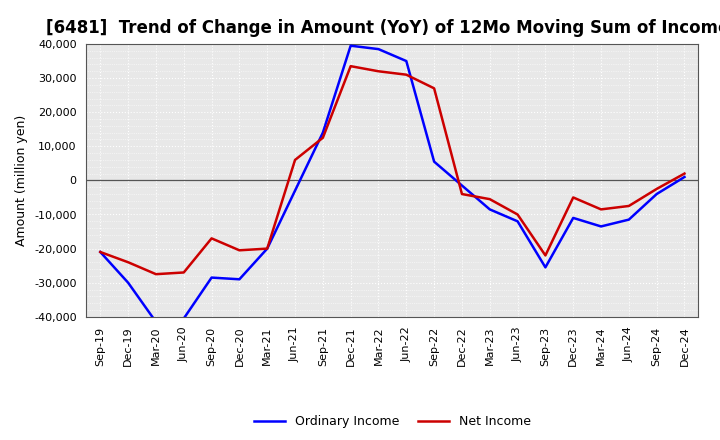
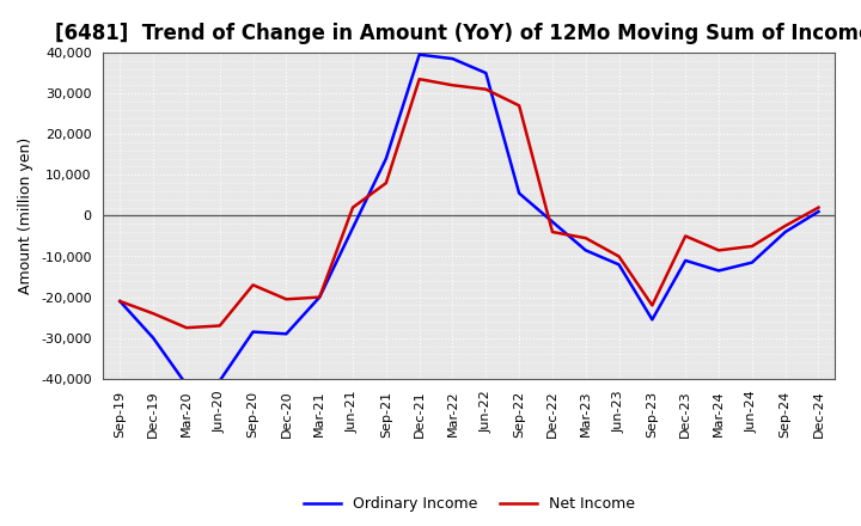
Net Income/Jun-21: 6,000 -> 2,000
Net Income/Sep-21: 12,500 -> 8,000
